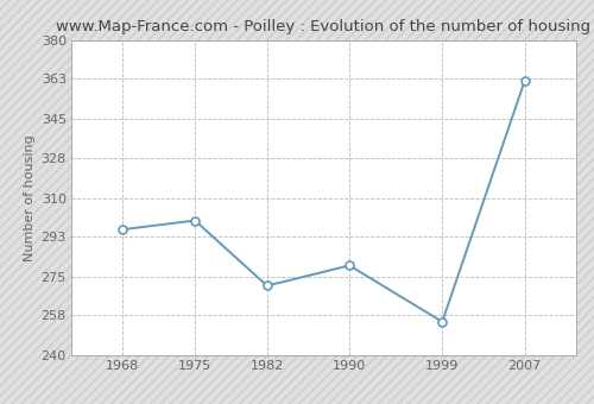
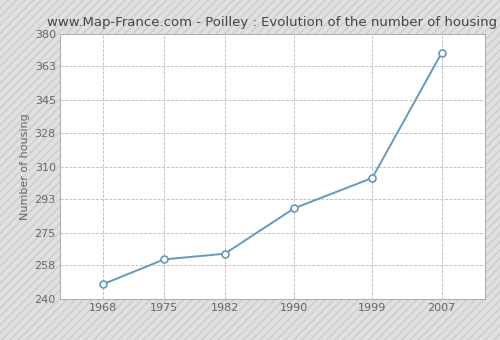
1968: 296 -> 248
1975: 300 -> 261
1982: 271 -> 264
1990: 280 -> 288
1999: 255 -> 304
2007: 362 -> 370
